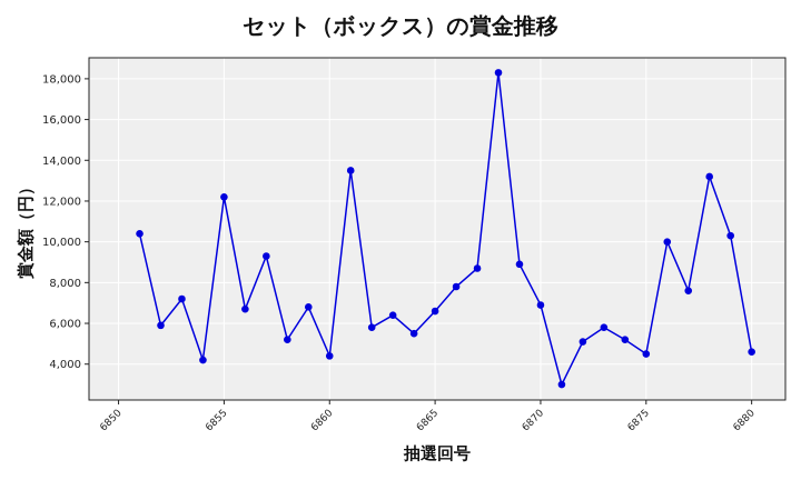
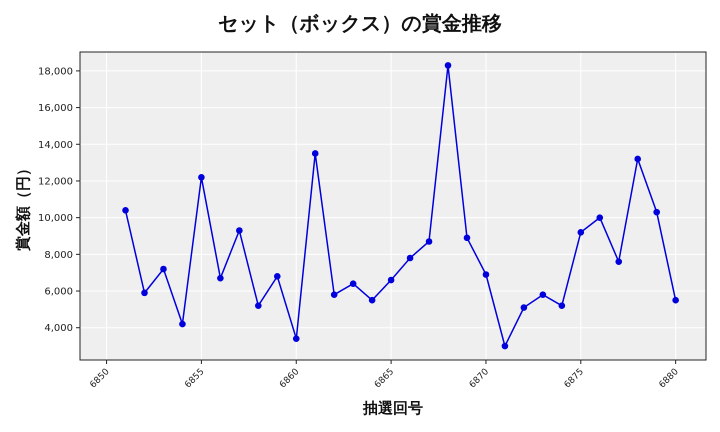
6860: 4400 -> 3400
6875: 4500 -> 9200
6880: 4600 -> 5500
